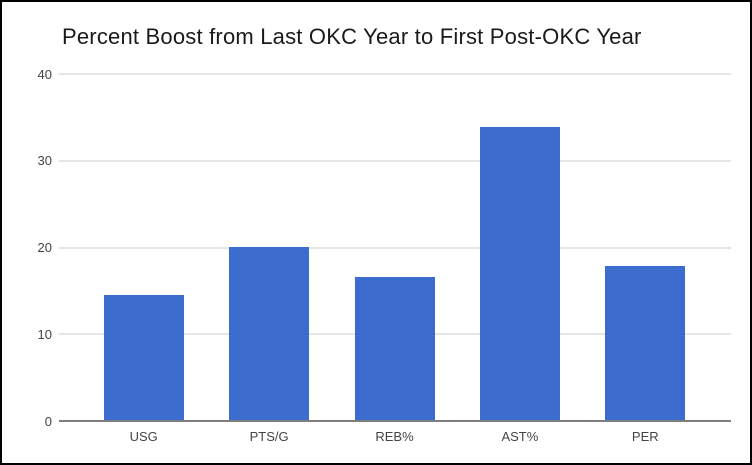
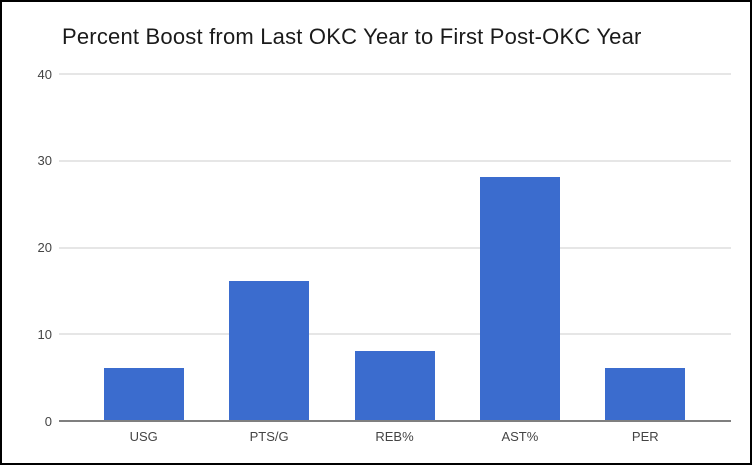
USG: 14 -> 6
PTS/G: 20 -> 16
REB%: 16 -> 8
AST%: 34 -> 28
PER: 18 -> 6
